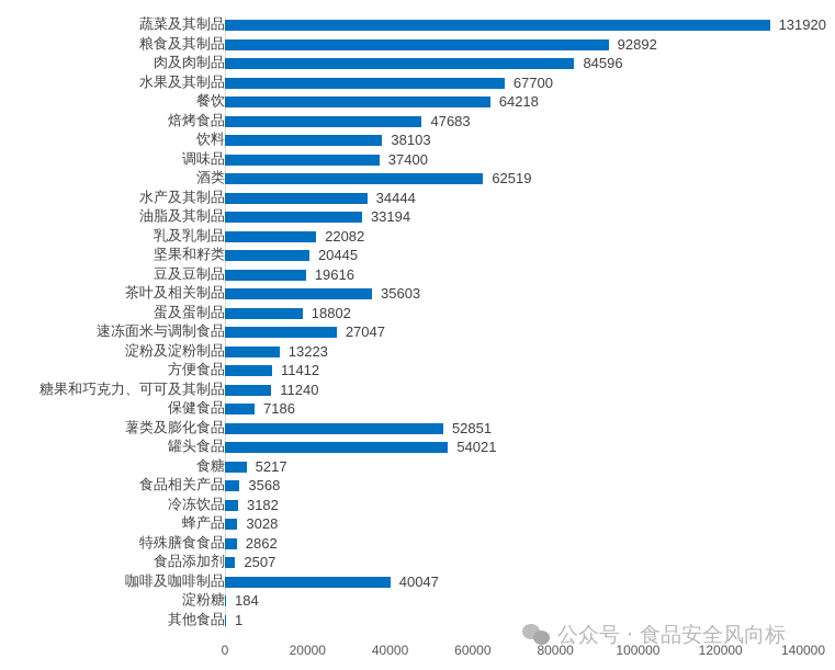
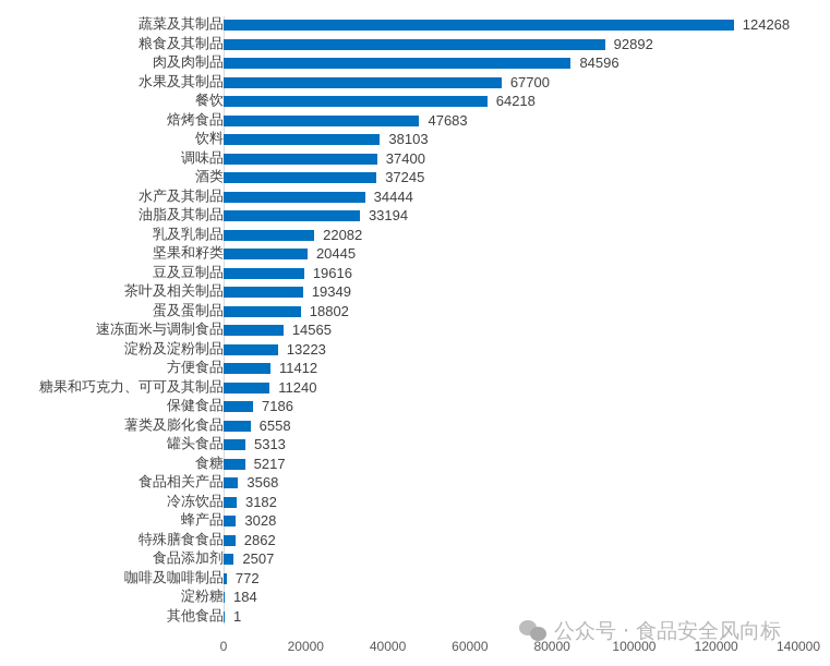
蔬菜及其制品: 131920 -> 124268
酒类: 62519 -> 37245
茶叶及相关制品: 35603 -> 19349
速冻面米与调制食品: 27047 -> 14565
薯类及膨化食品: 52851 -> 6558
罐头食品: 54021 -> 5313
咖啡及咖啡制品: 40047 -> 772
